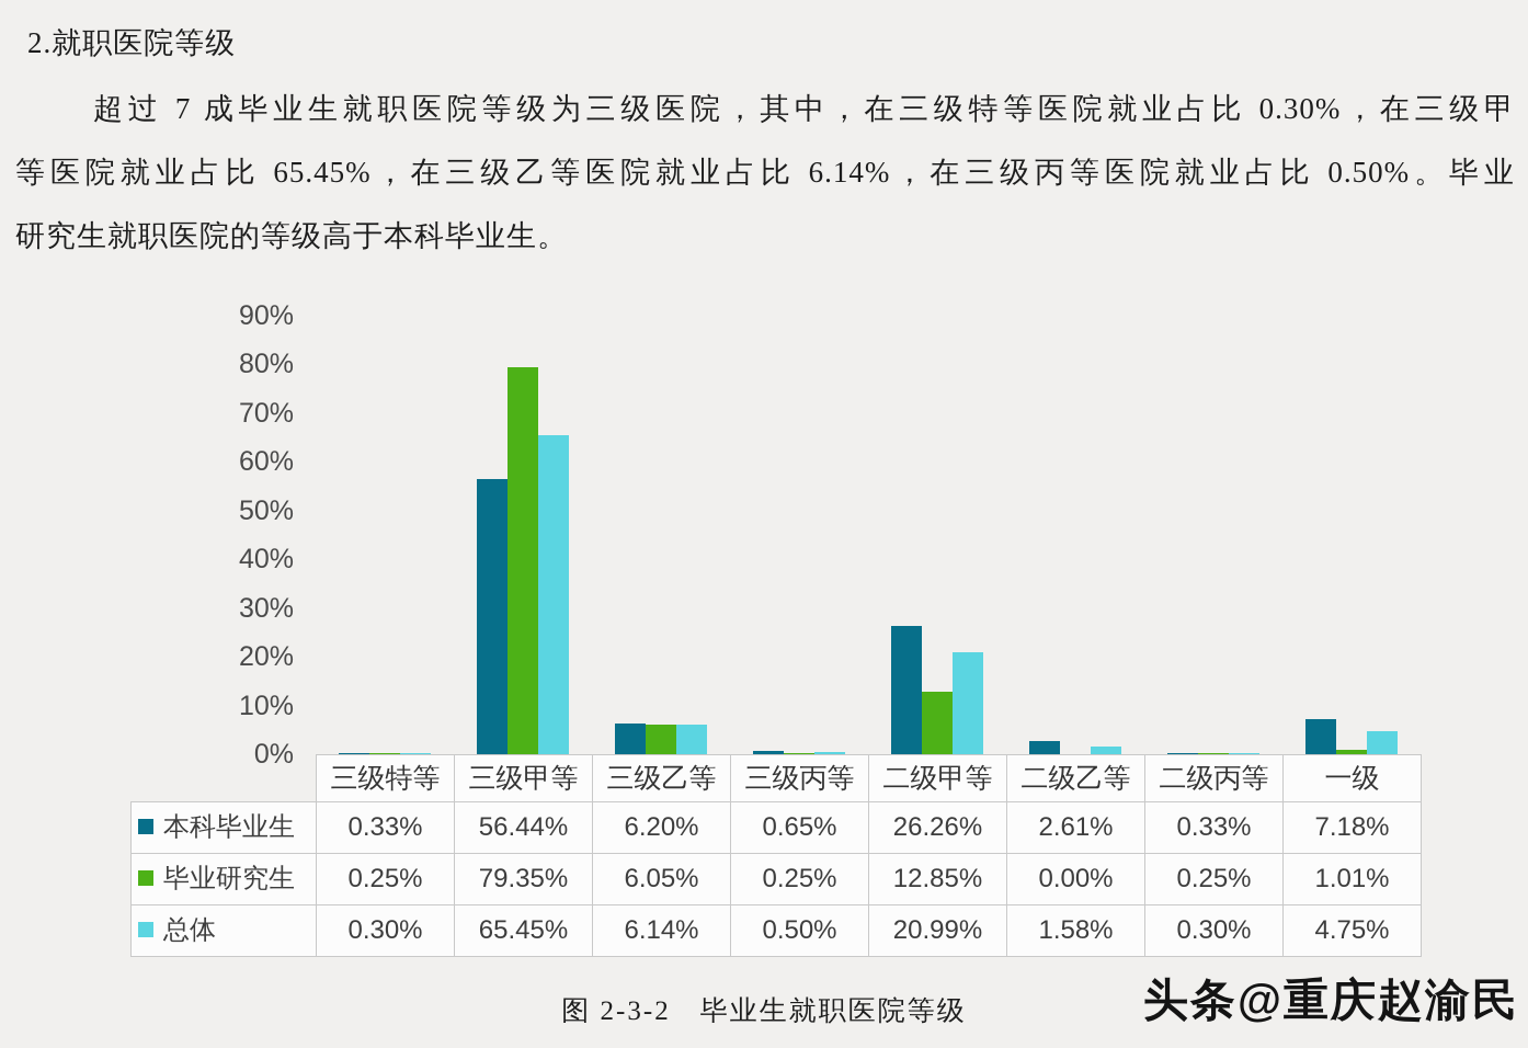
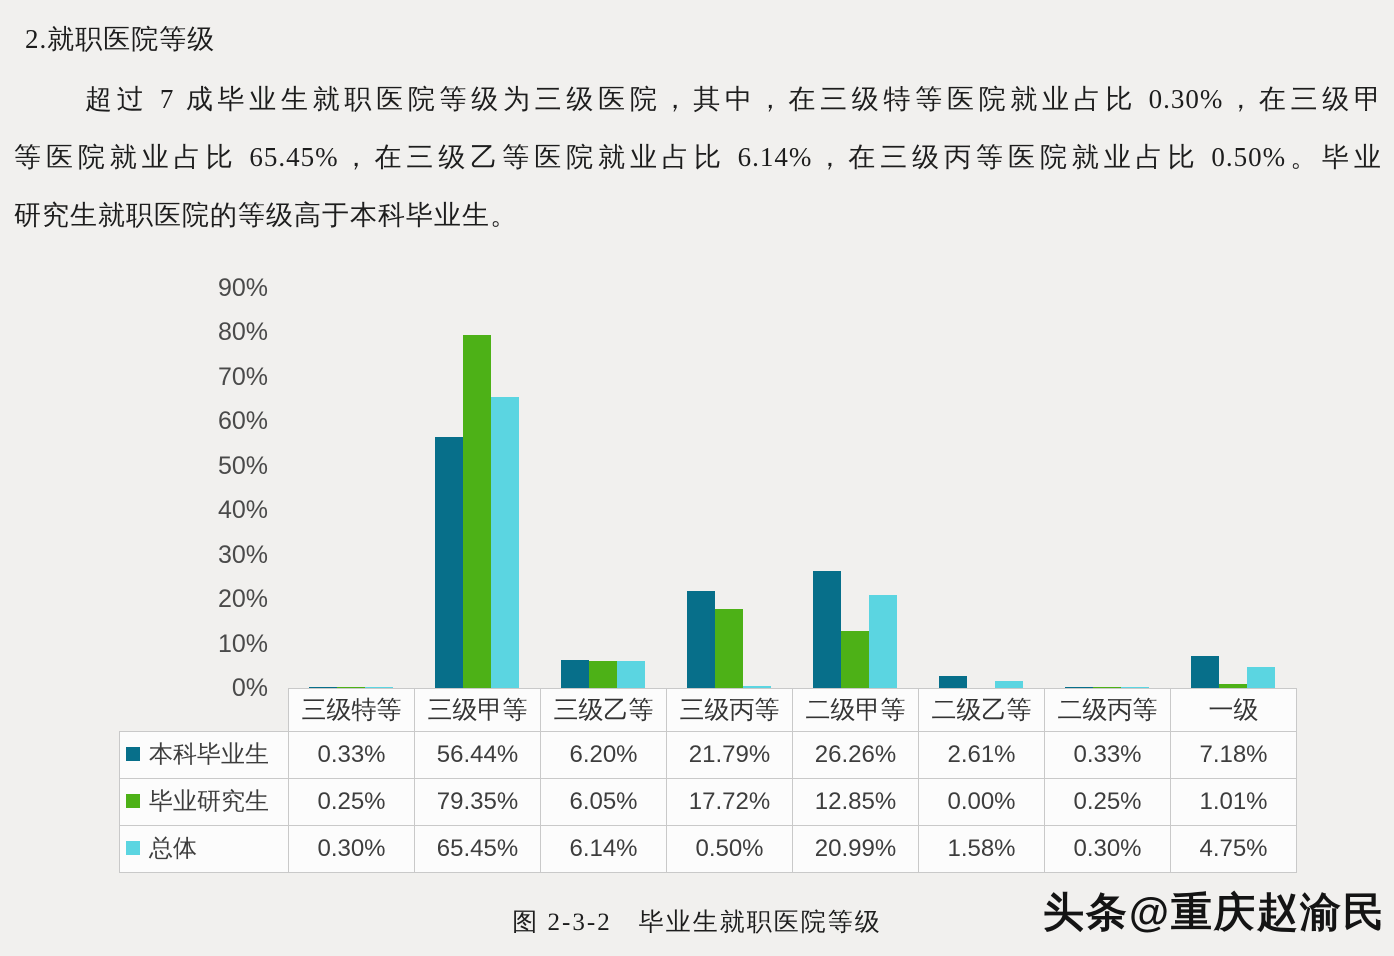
本科毕业生/三级丙等: 0.65% -> 21.79%
毕业研究生/三级丙等: 0.25% -> 17.72%
